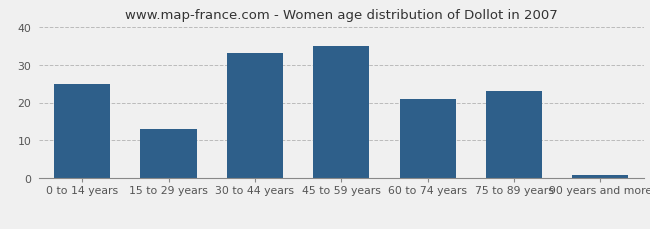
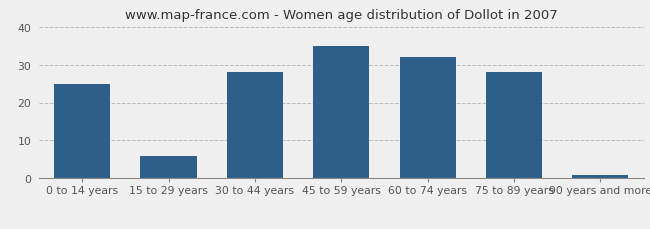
15 to 29 years: 13 -> 6
30 to 44 years: 33 -> 28
60 to 74 years: 21 -> 32
75 to 89 years: 23 -> 28
